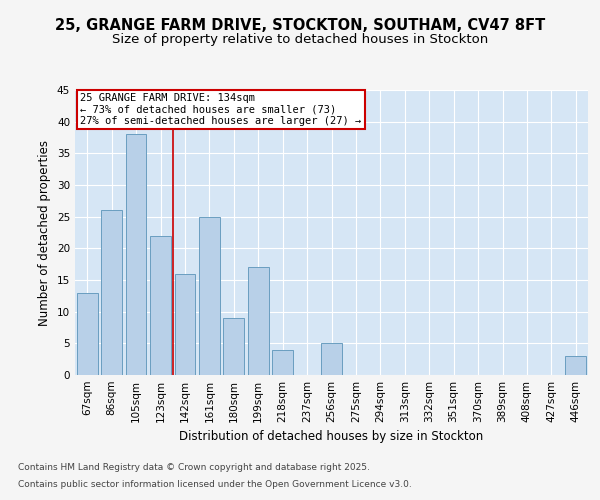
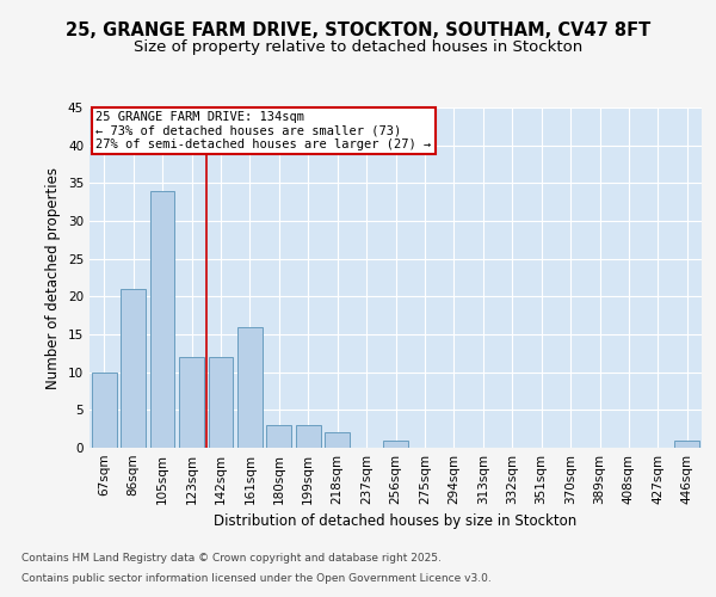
67sqm: 13 -> 10
86sqm: 26 -> 21
105sqm: 38 -> 34
123sqm: 22 -> 12
142sqm: 16 -> 12
161sqm: 25 -> 16
180sqm: 9 -> 3
199sqm: 17 -> 3
218sqm: 4 -> 2
256sqm: 5 -> 1
446sqm: 3 -> 1
